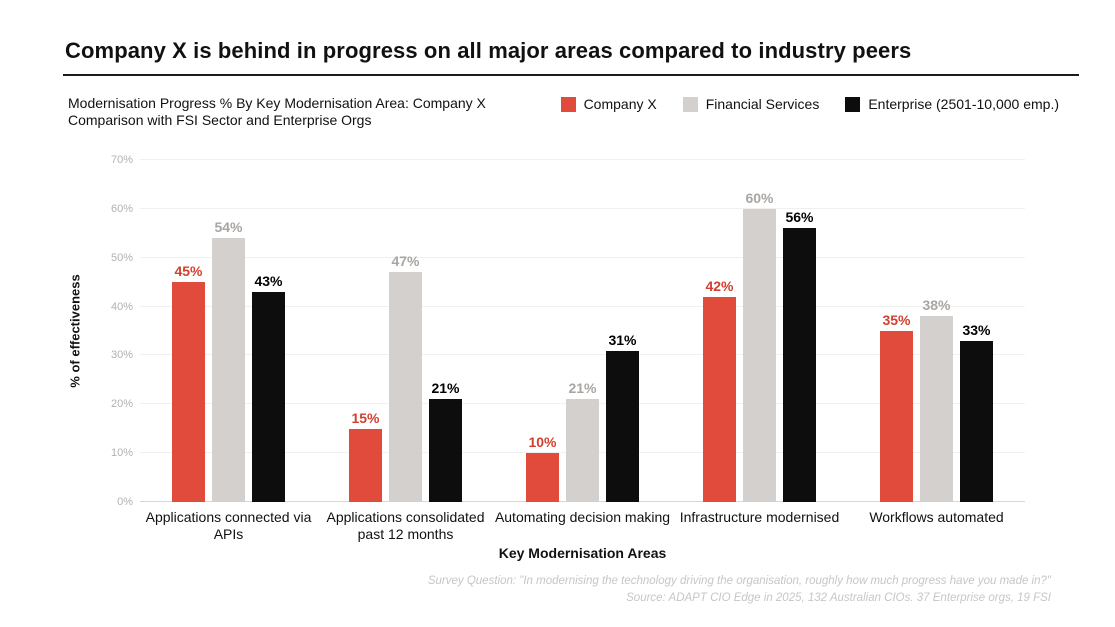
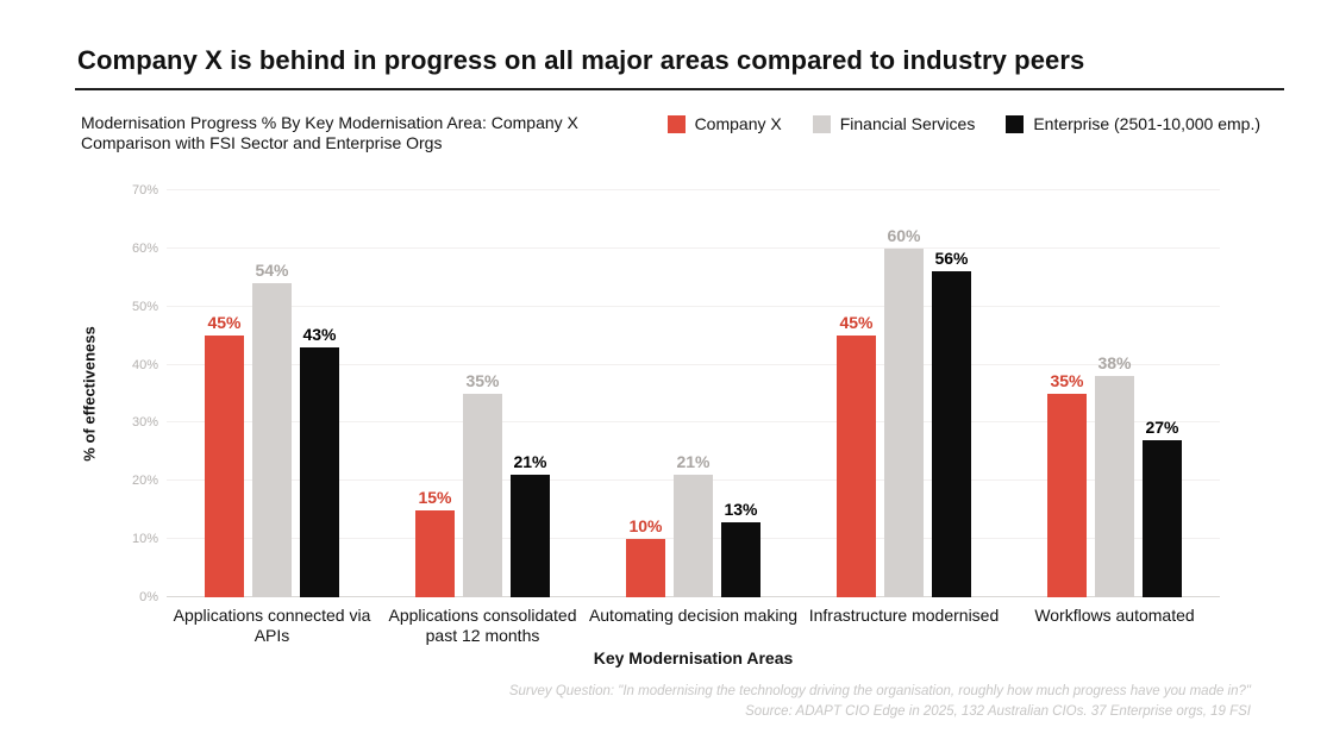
Financial Services/Applications consolidated past 12 months: 47% -> 35%
Enterprise (2501-10,000 emp.)/Automating decision making: 31% -> 13%
Company X/Infrastructure modernised: 42% -> 45%
Enterprise (2501-10,000 emp.)/Workflows automated: 33% -> 27%
